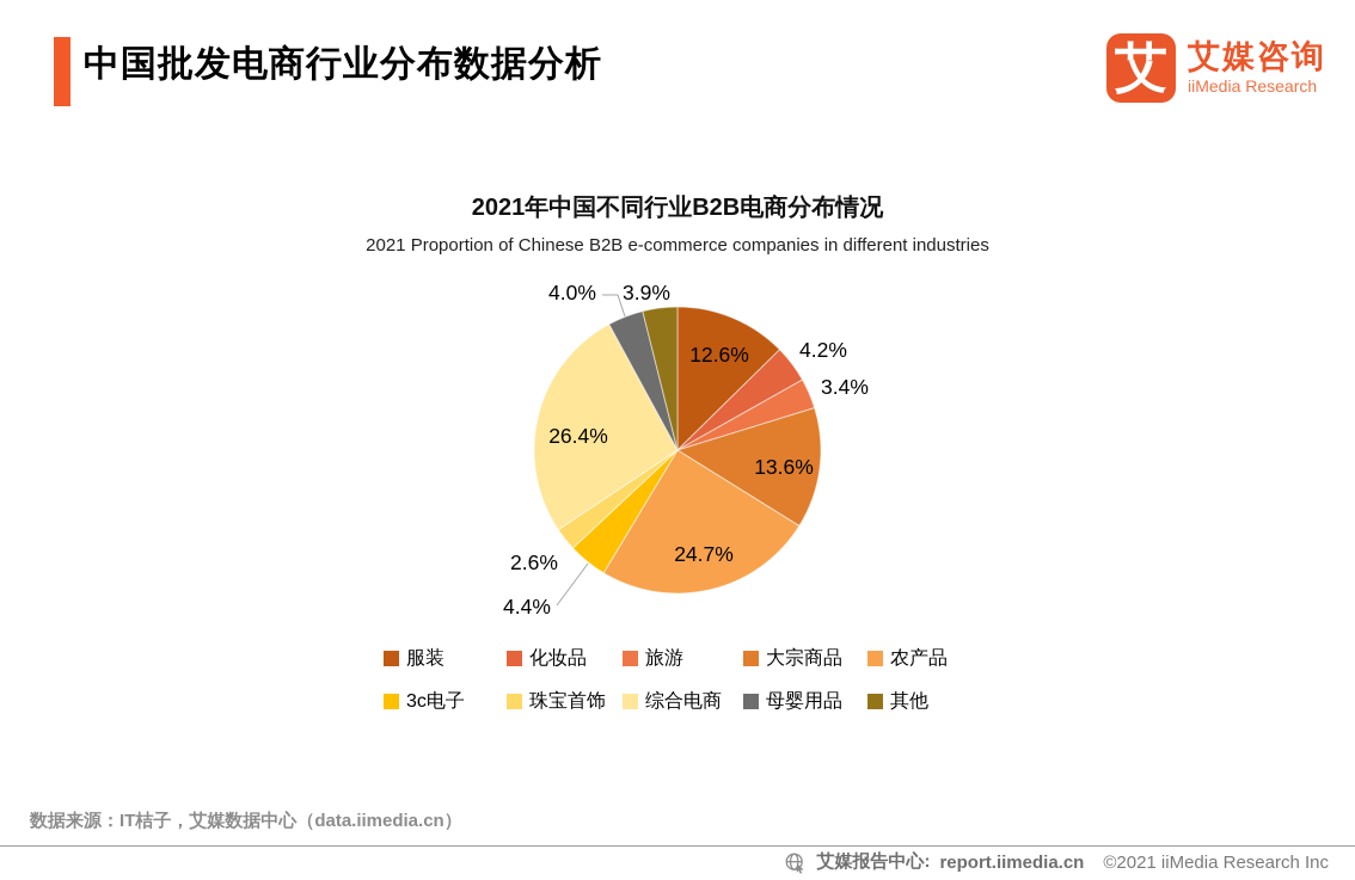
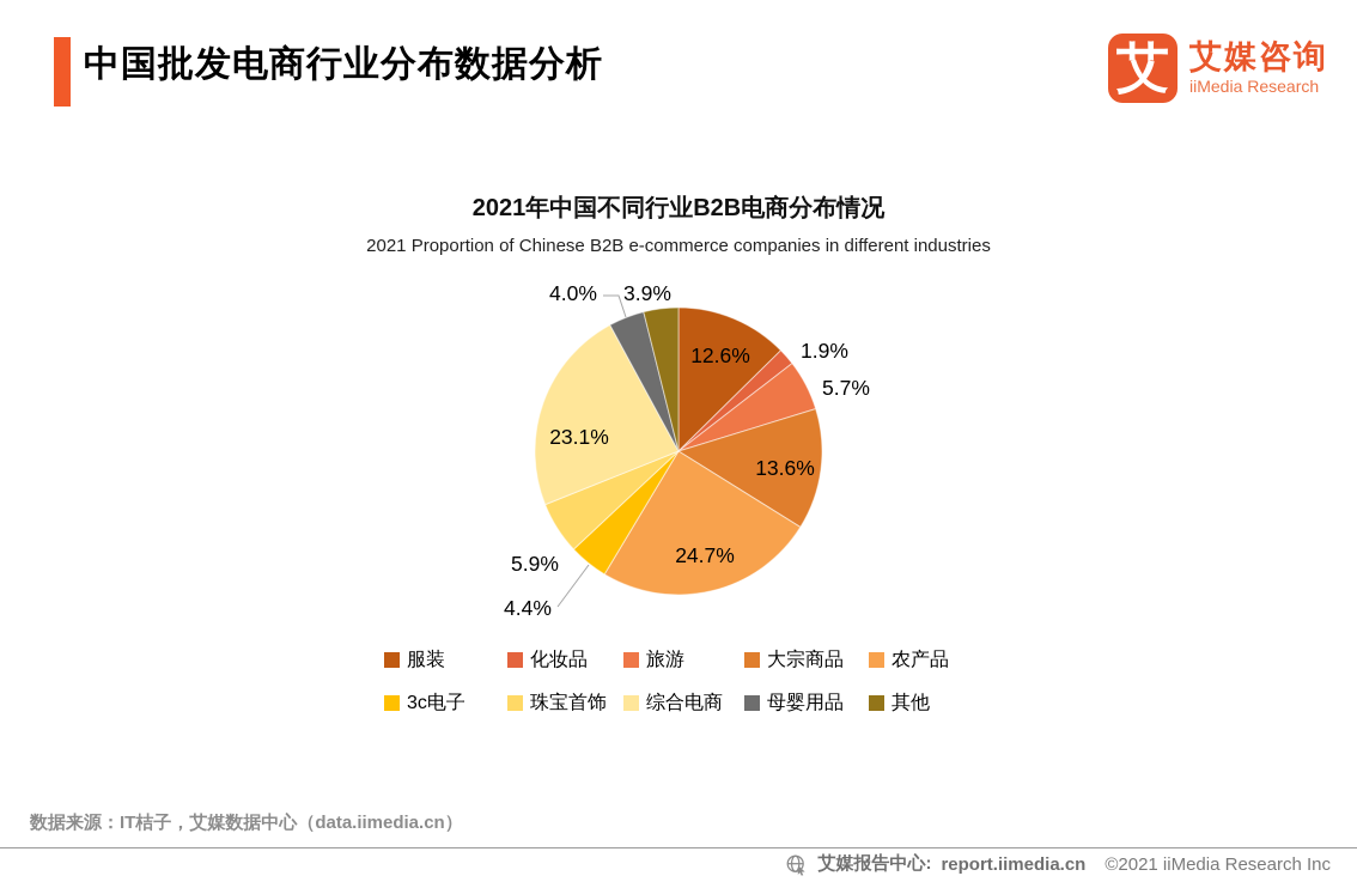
化妆品: 4.2% -> 1.9%
旅游: 3.4% -> 5.7%
珠宝首饰: 2.6% -> 5.9%
综合电商: 26.4% -> 23.1%
